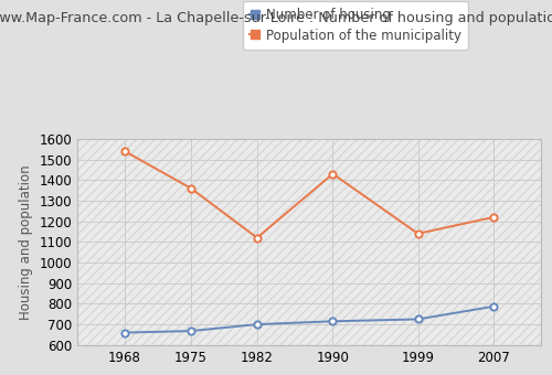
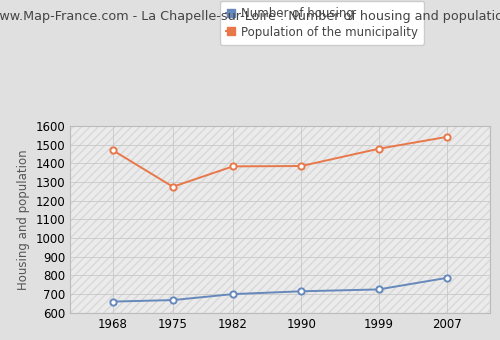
Population of the municipality/1968: 1540 -> 1470
Population of the municipality/1975: 1360 -> 1270
Population of the municipality/1982: 1120 -> 1380
Population of the municipality/1990: 1430 -> 1380
Population of the municipality/1999: 1140 -> 1480
Population of the municipality/2007: 1220 -> 1540
